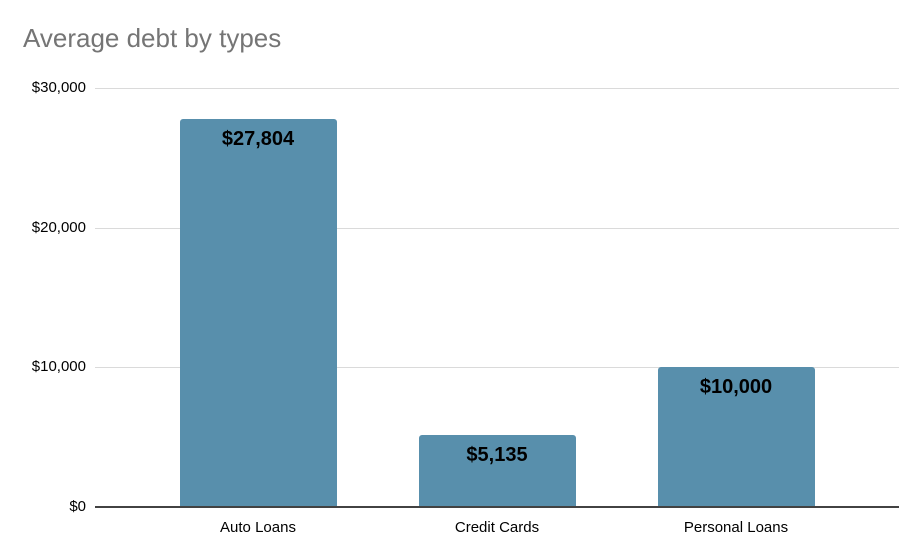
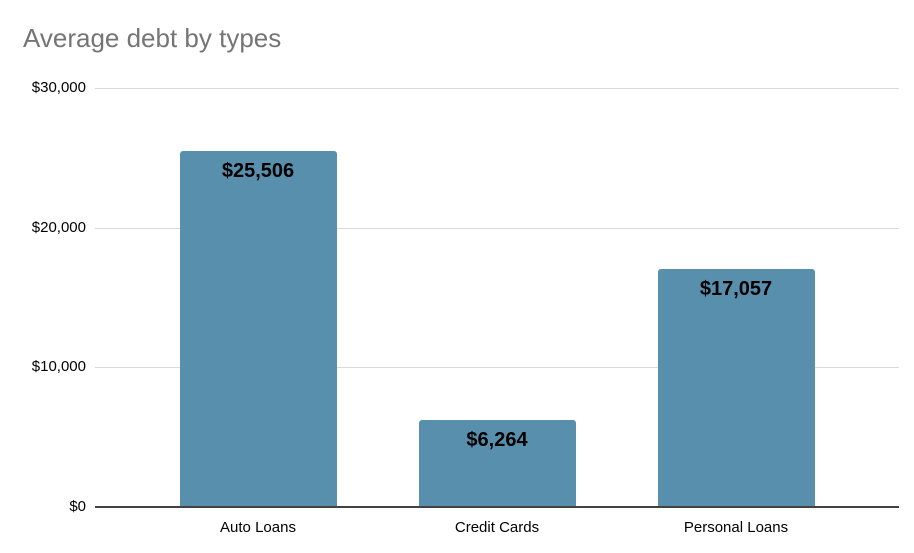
Auto Loans: $27,804 -> $25,506
Credit Cards: $5,135 -> $6,264
Personal Loans: $10,000 -> $17,057
